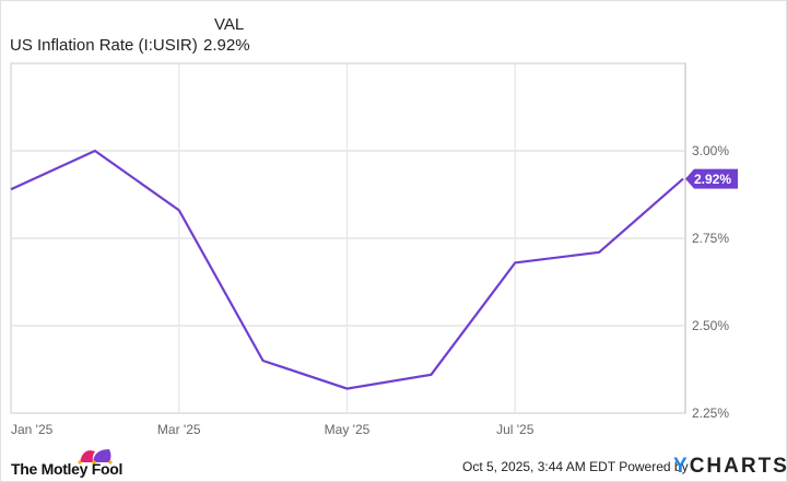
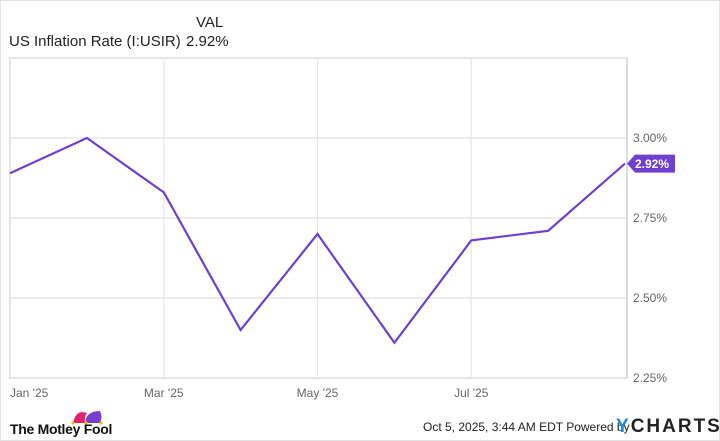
May '25: 2.32% -> 2.70%
